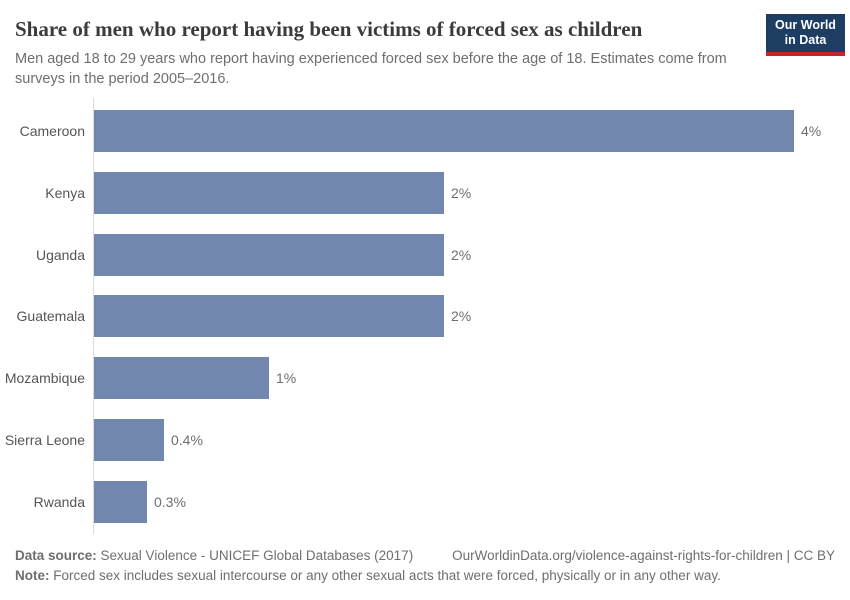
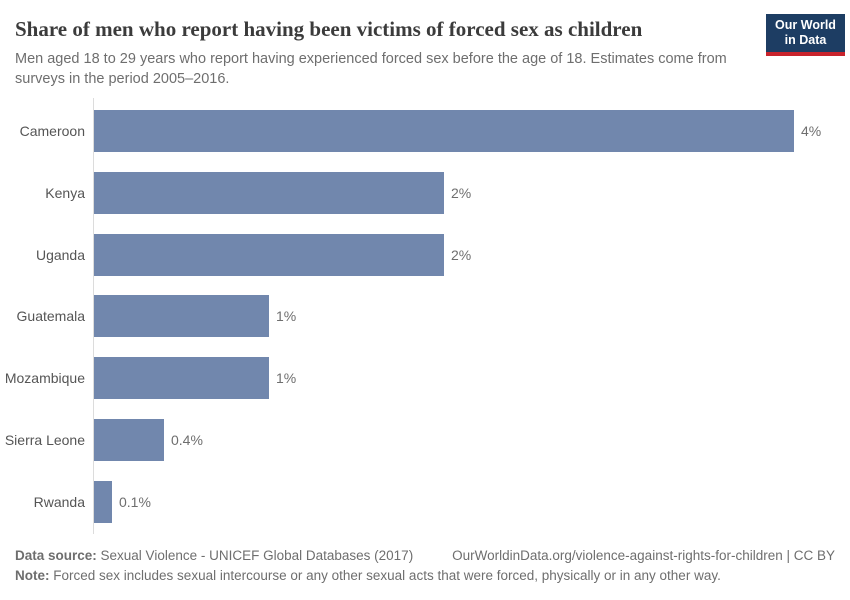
Guatemala: 2% -> 1%
Rwanda: 0.3% -> 0.1%
